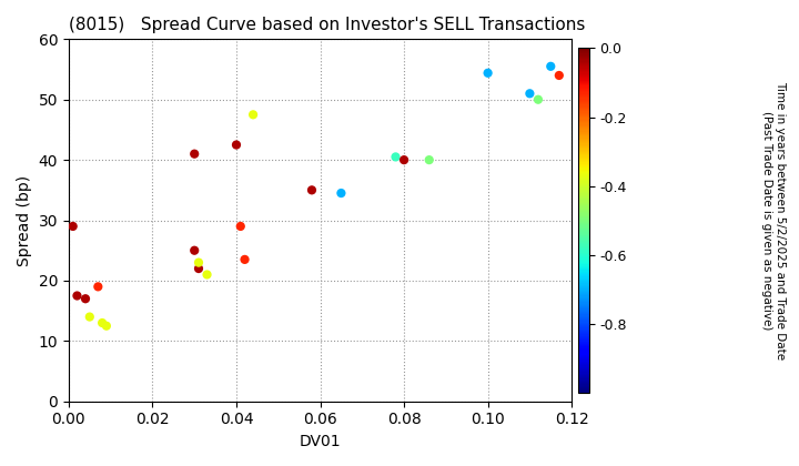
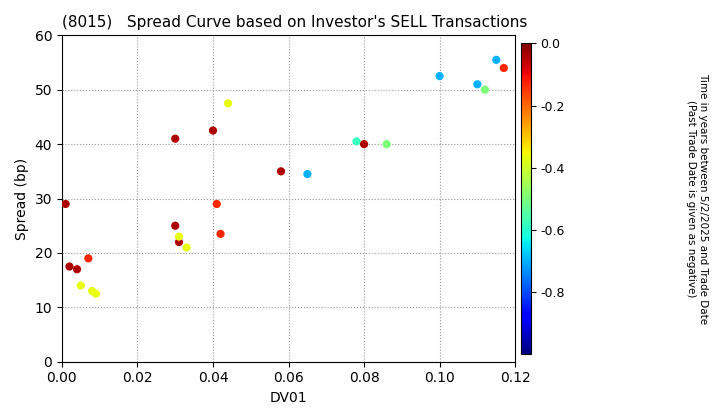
0.10: 54.4 -> 52.5
